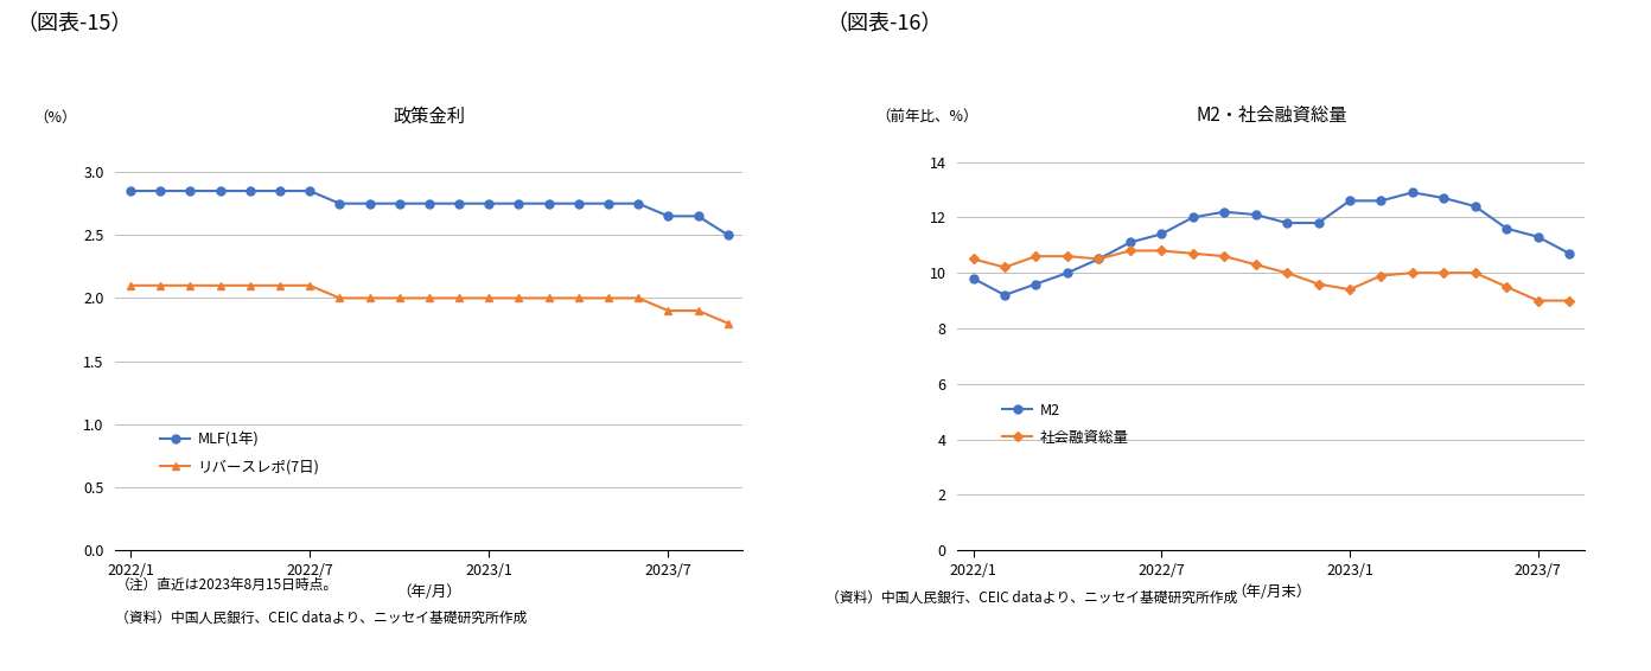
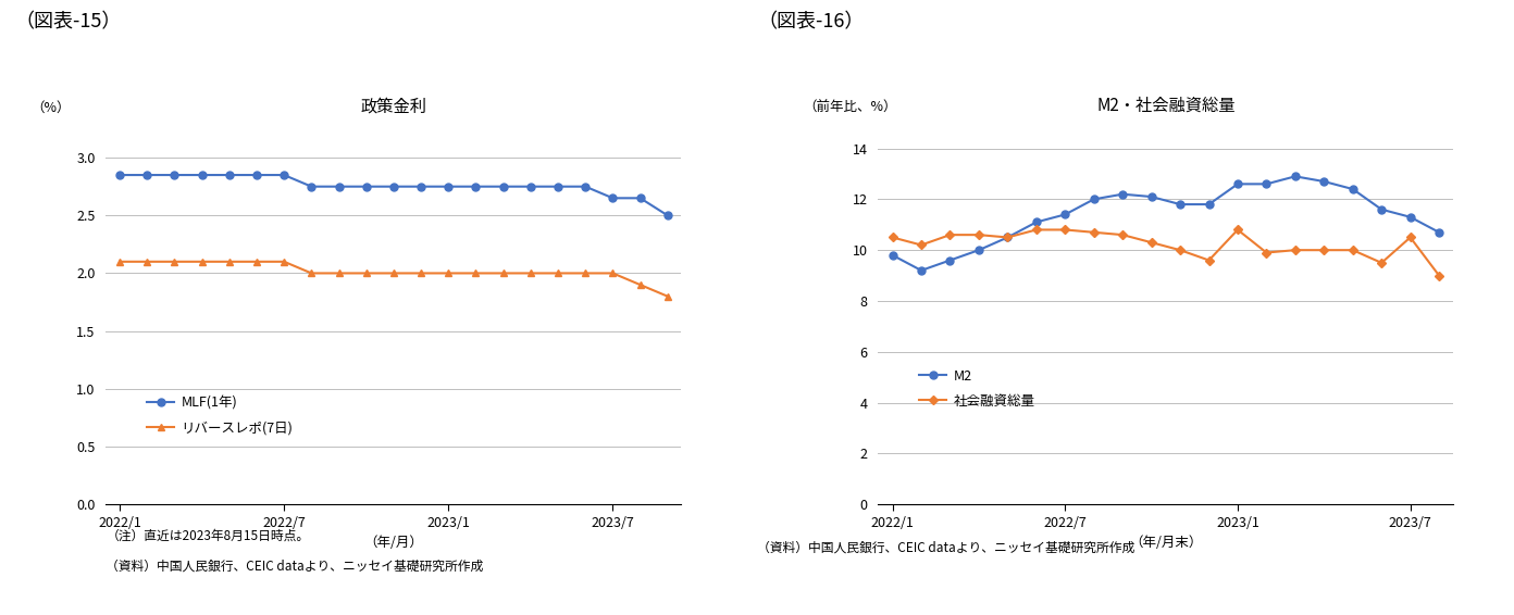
政策金利/リバースレポ(7日)/2023/7: 1.9 -> 2.0
M2・社会融資総量/社会融資総量/2023/1: 9.4 -> 10.8
M2・社会融資総量/社会融資総量/2023/7: 9.0 -> 10.5
